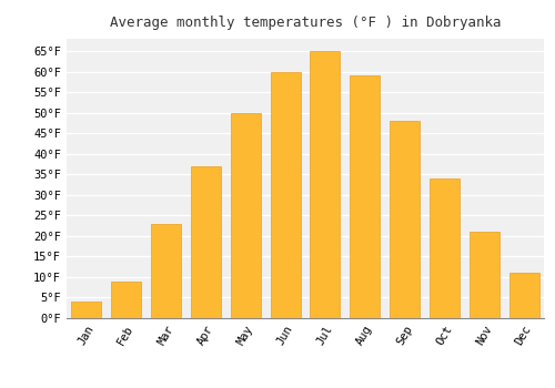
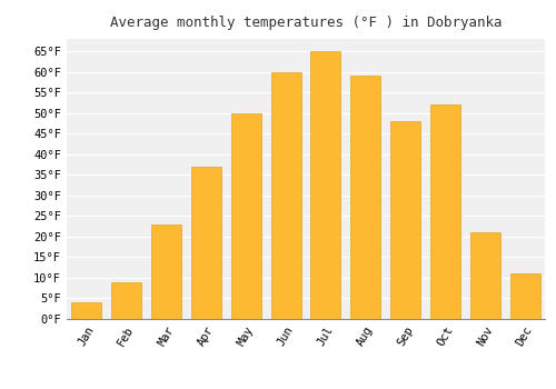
Oct: 34°F -> 52°F
